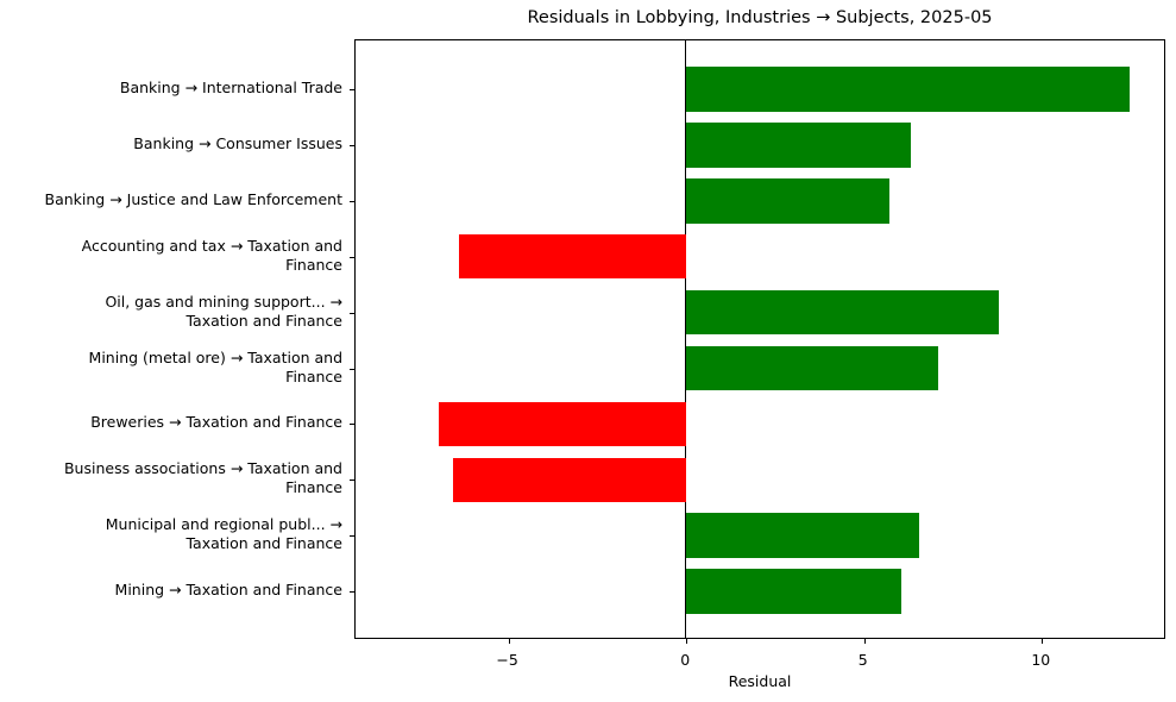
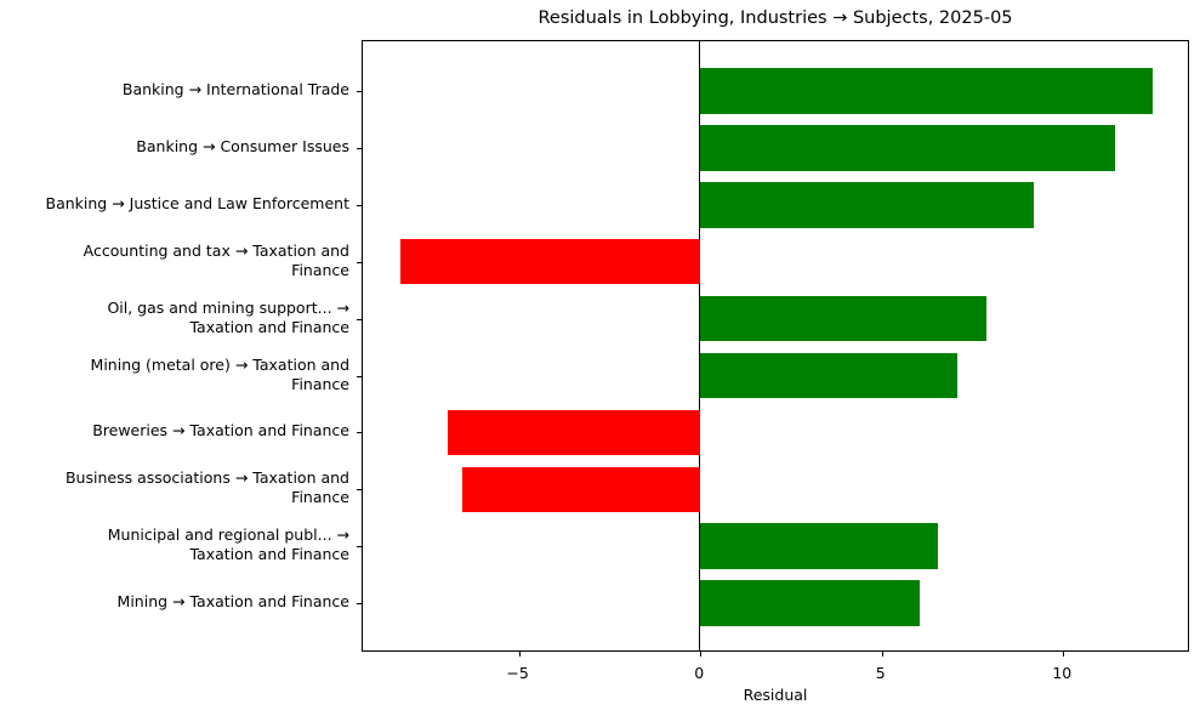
Banking → Consumer Issues: 6.3 -> 11.4
Banking → Justice and Law Enforcement: 5.7 -> 9.2
Accounting and tax → Taxation and Finance: -6.4 -> -8.3
Oil, gas and mining support... → Taxation and Finance: 8.8 -> 7.9
